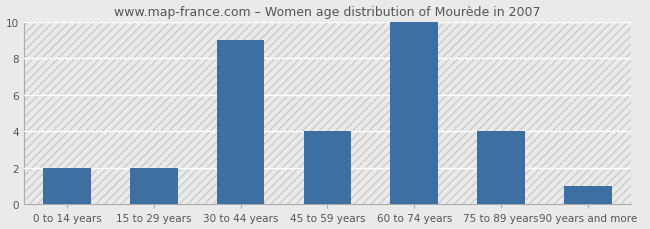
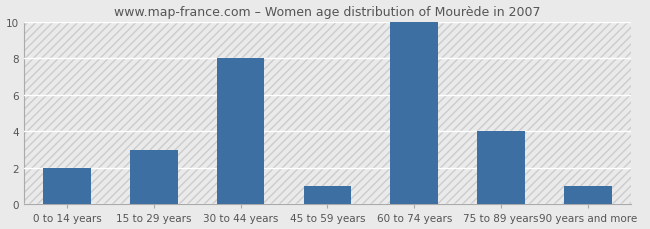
15 to 29 years: 2 -> 3
30 to 44 years: 9 -> 8
45 to 59 years: 4 -> 1
